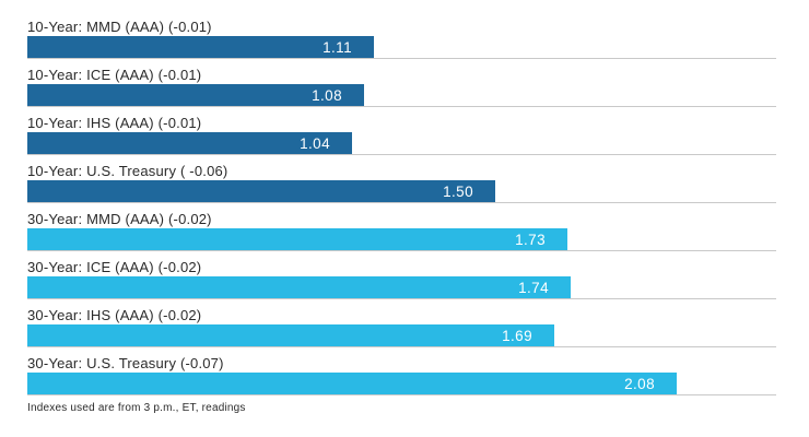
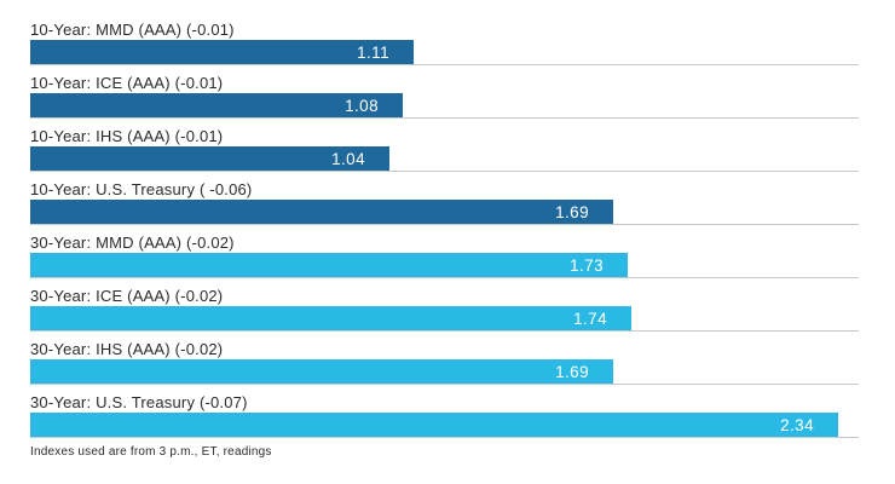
10-Year: U.S. Treasury ( -0.06): 1.50 -> 1.69
30-Year: U.S. Treasury (-0.07): 2.08 -> 2.34
